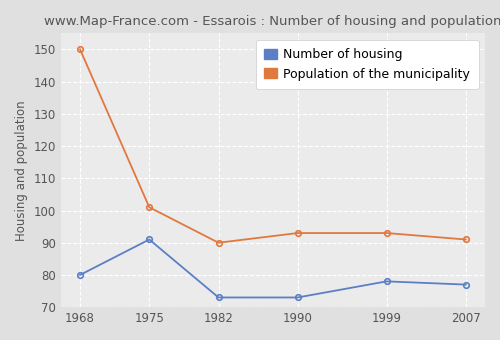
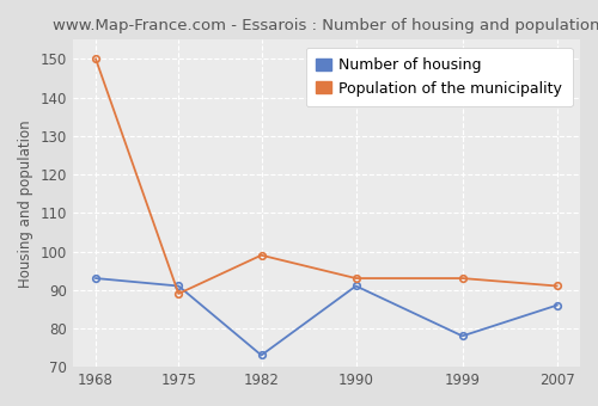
Number of housing/1968: 80 -> 93
Population of the municipality/1975: 101 -> 89
Population of the municipality/1982: 90 -> 99
Number of housing/1990: 73 -> 91
Number of housing/2007: 77 -> 86
